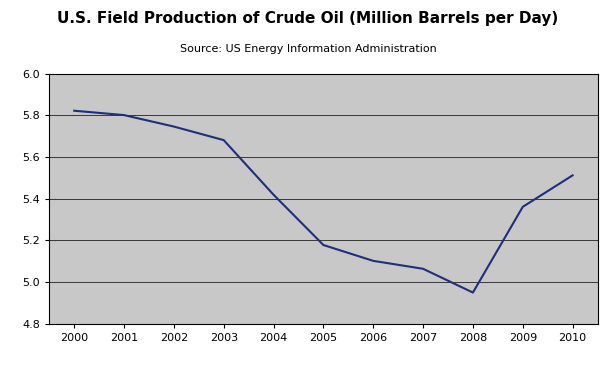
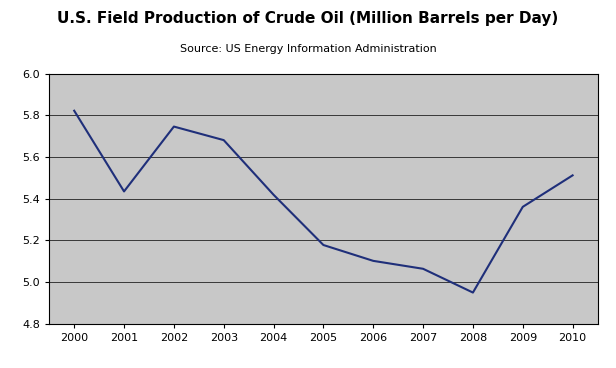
2001: 5.801 -> 5.435
